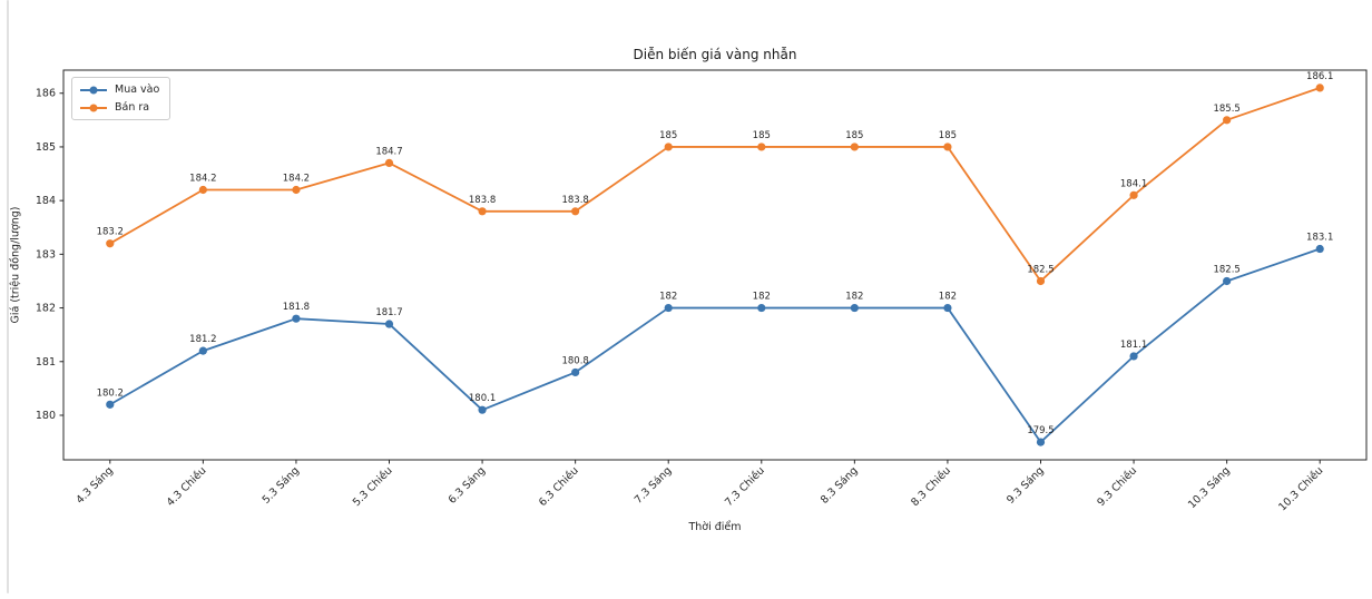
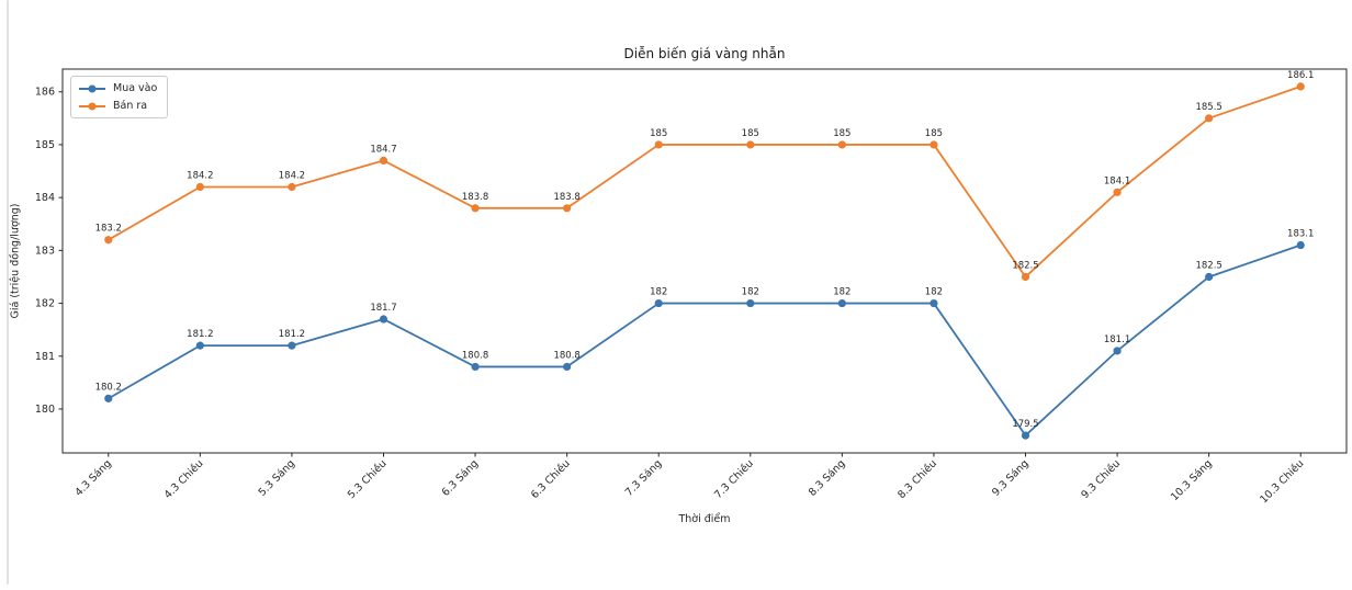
Mua vào/5.3 Sáng: 181.8 -> 181.2
Mua vào/6.3 Sáng: 180.1 -> 180.8
